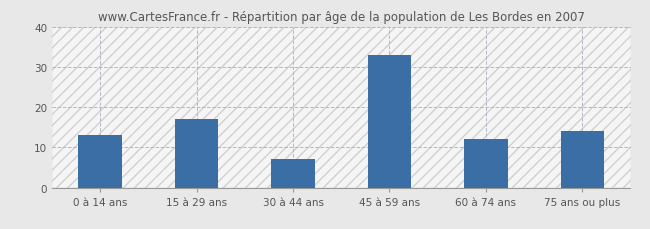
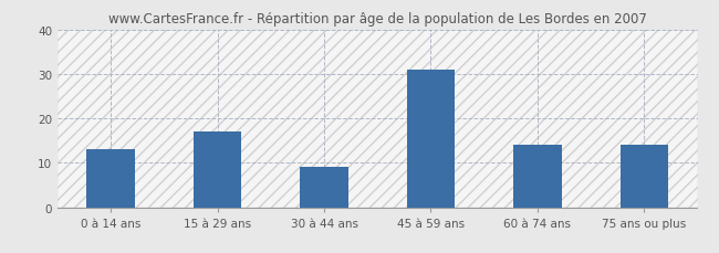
30 à 44 ans: 7 -> 9
45 à 59 ans: 33 -> 31
60 à 74 ans: 12 -> 14
